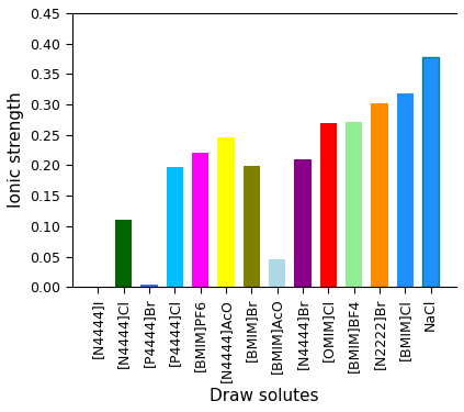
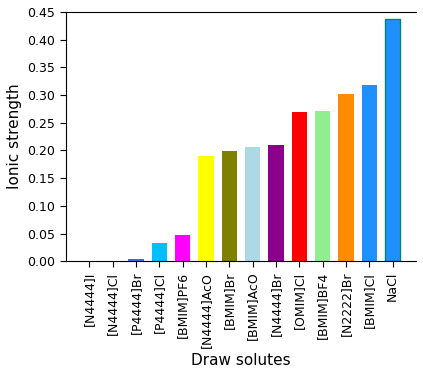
[N4444]Cl: 0.110 -> 0.001
[P4444]Cl: 0.198 -> 0.033
[BMIM]PF6: 0.220 -> 0.048
[N4444]AcO: 0.246 -> 0.190
[BMIM]AcO: 0.046 -> 0.207
NaCl: 0.378 -> 0.438
